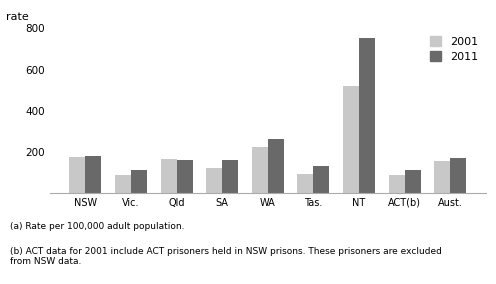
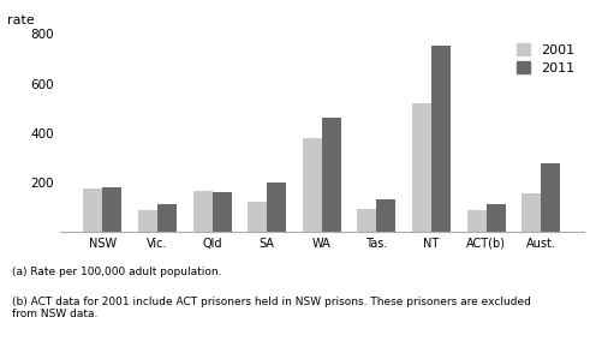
2011/SA: 160 -> 200
2001/WA: 225 -> 380
2011/WA: 265 -> 460
2011/Aust.: 170 -> 275
